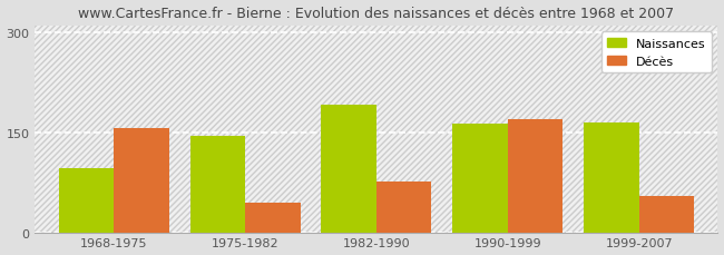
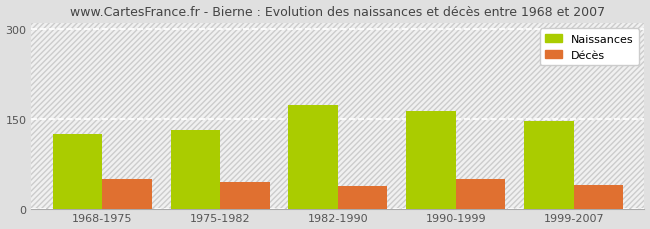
Naissances/1968-1975: 96 -> 125
Décès/1968-1975: 156 -> 50
Naissances/1975-1982: 144 -> 132
Naissances/1982-1990: 192 -> 173
Décès/1982-1990: 76 -> 37
Décès/1990-1999: 170 -> 50
Naissances/1999-2007: 164 -> 146
Décès/1999-2007: 54 -> 40
